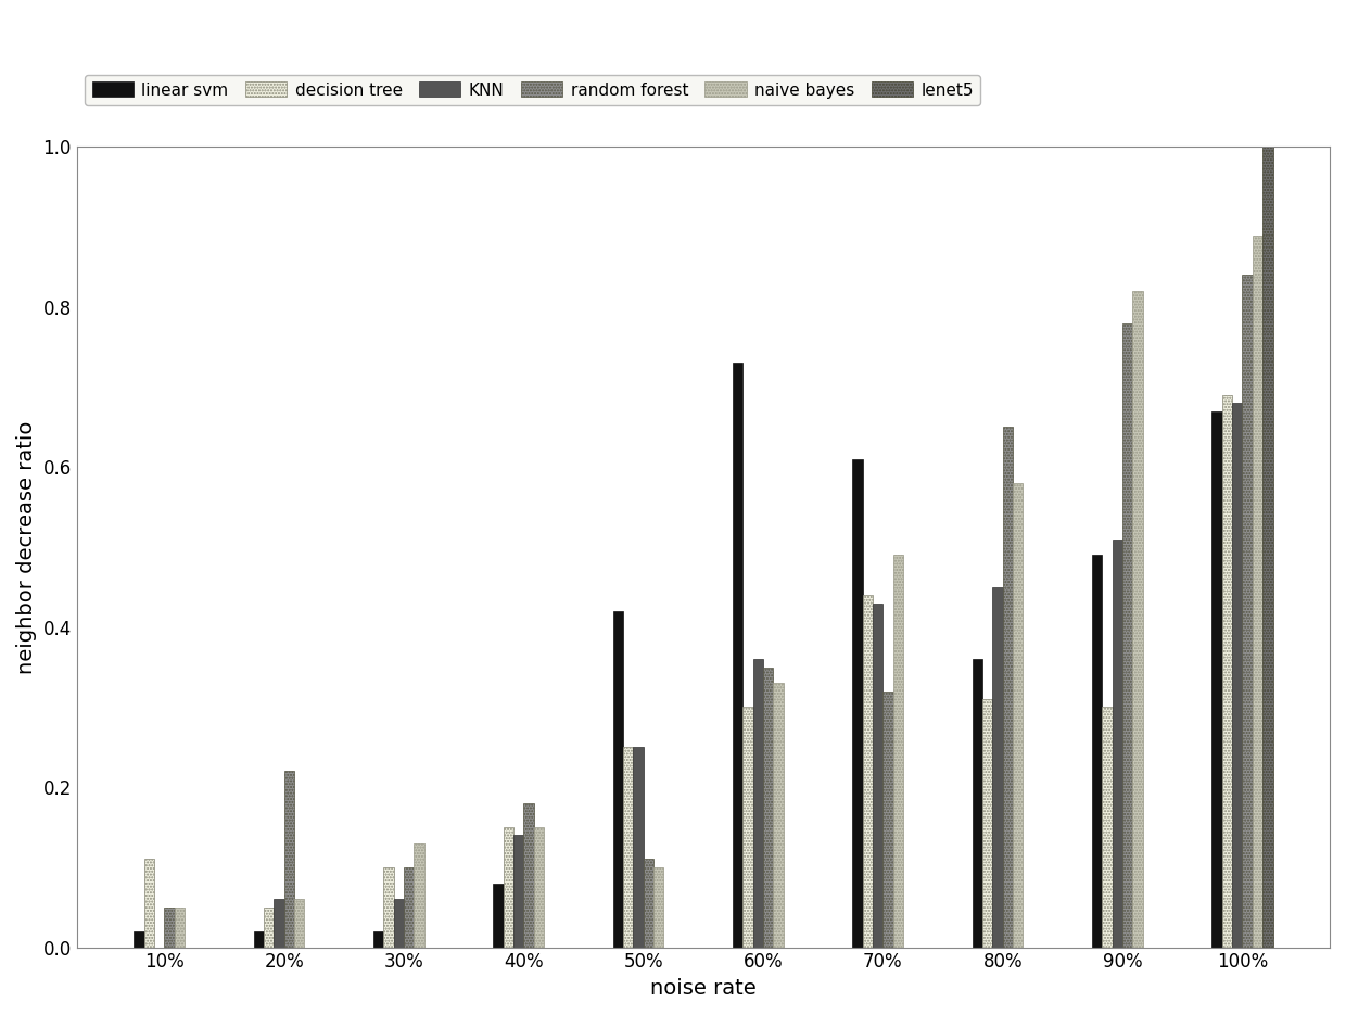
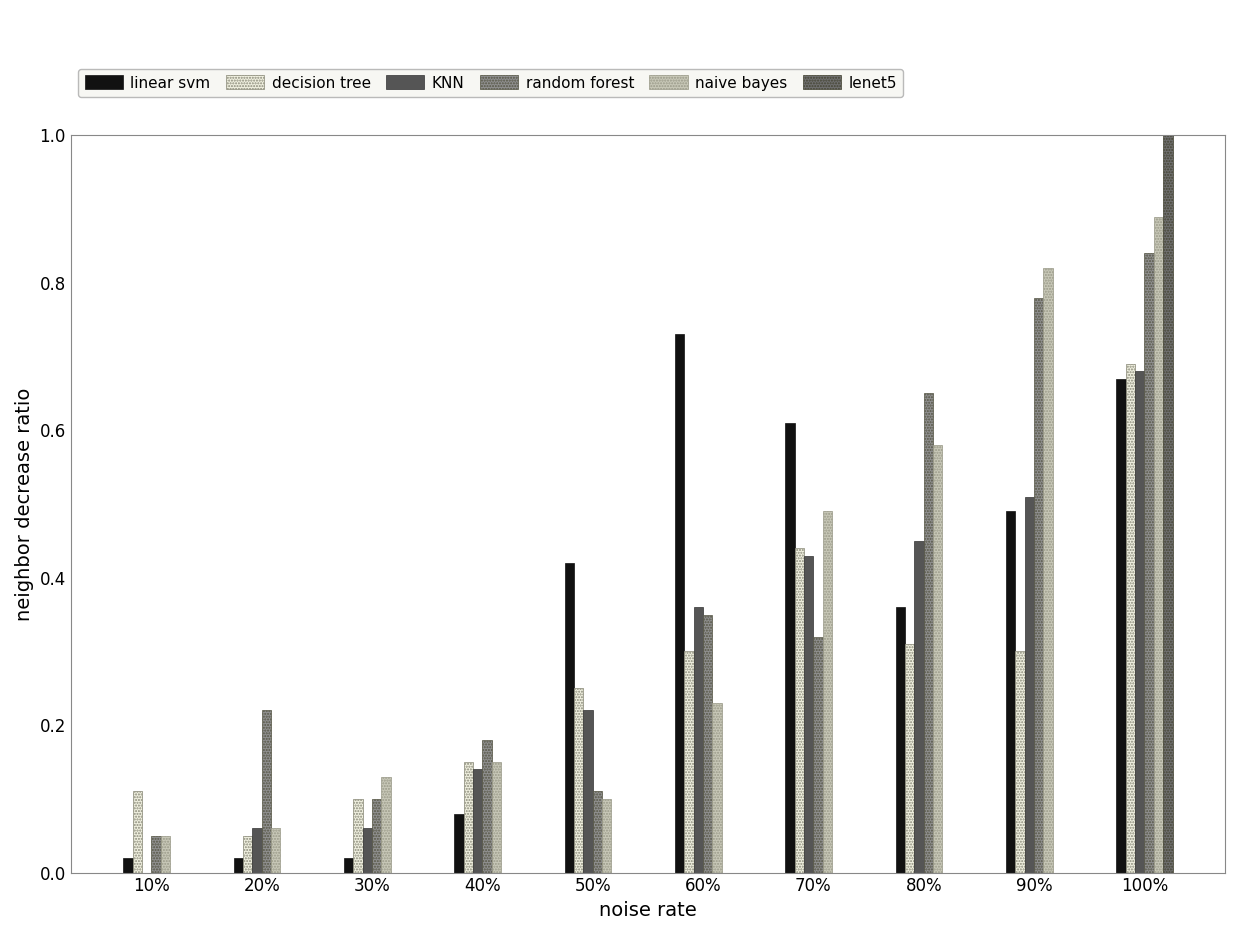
KNN/50%: 0.25 -> 0.22
naive bayes/60%: 0.33 -> 0.23
